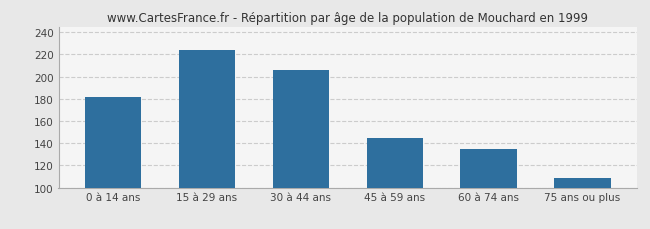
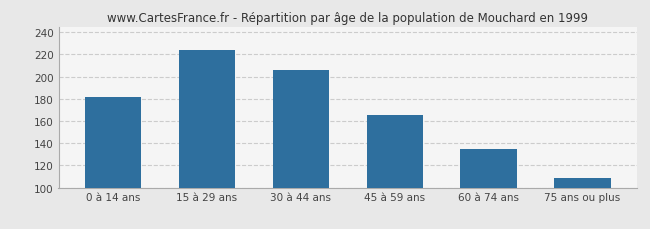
45 à 59 ans: 145 -> 165
